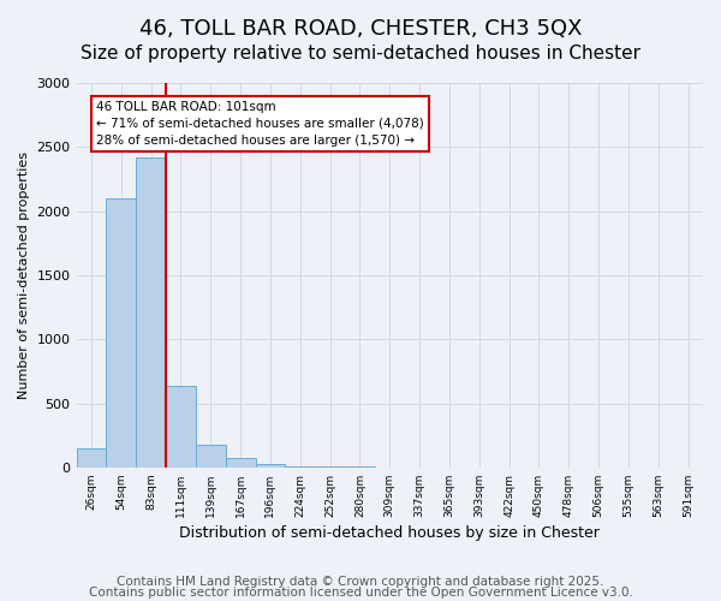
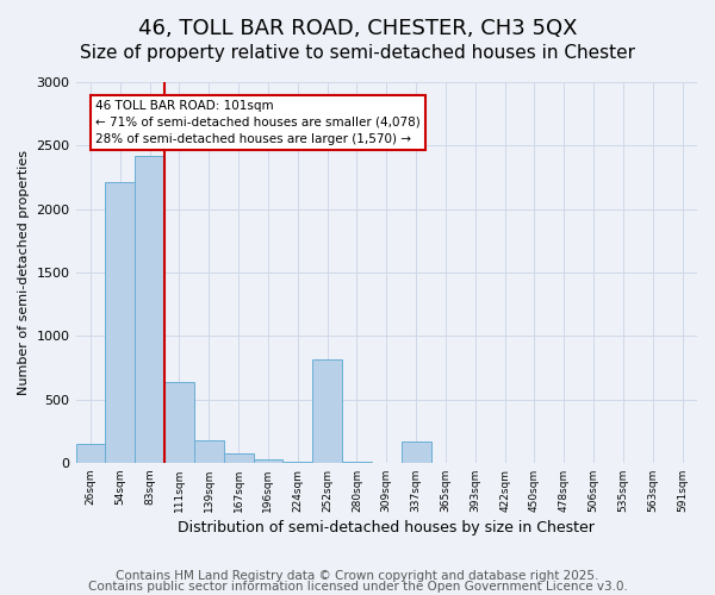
54sqm: 2100 -> 2210
252sqm: 0 -> 810
337sqm: 0 -> 170
